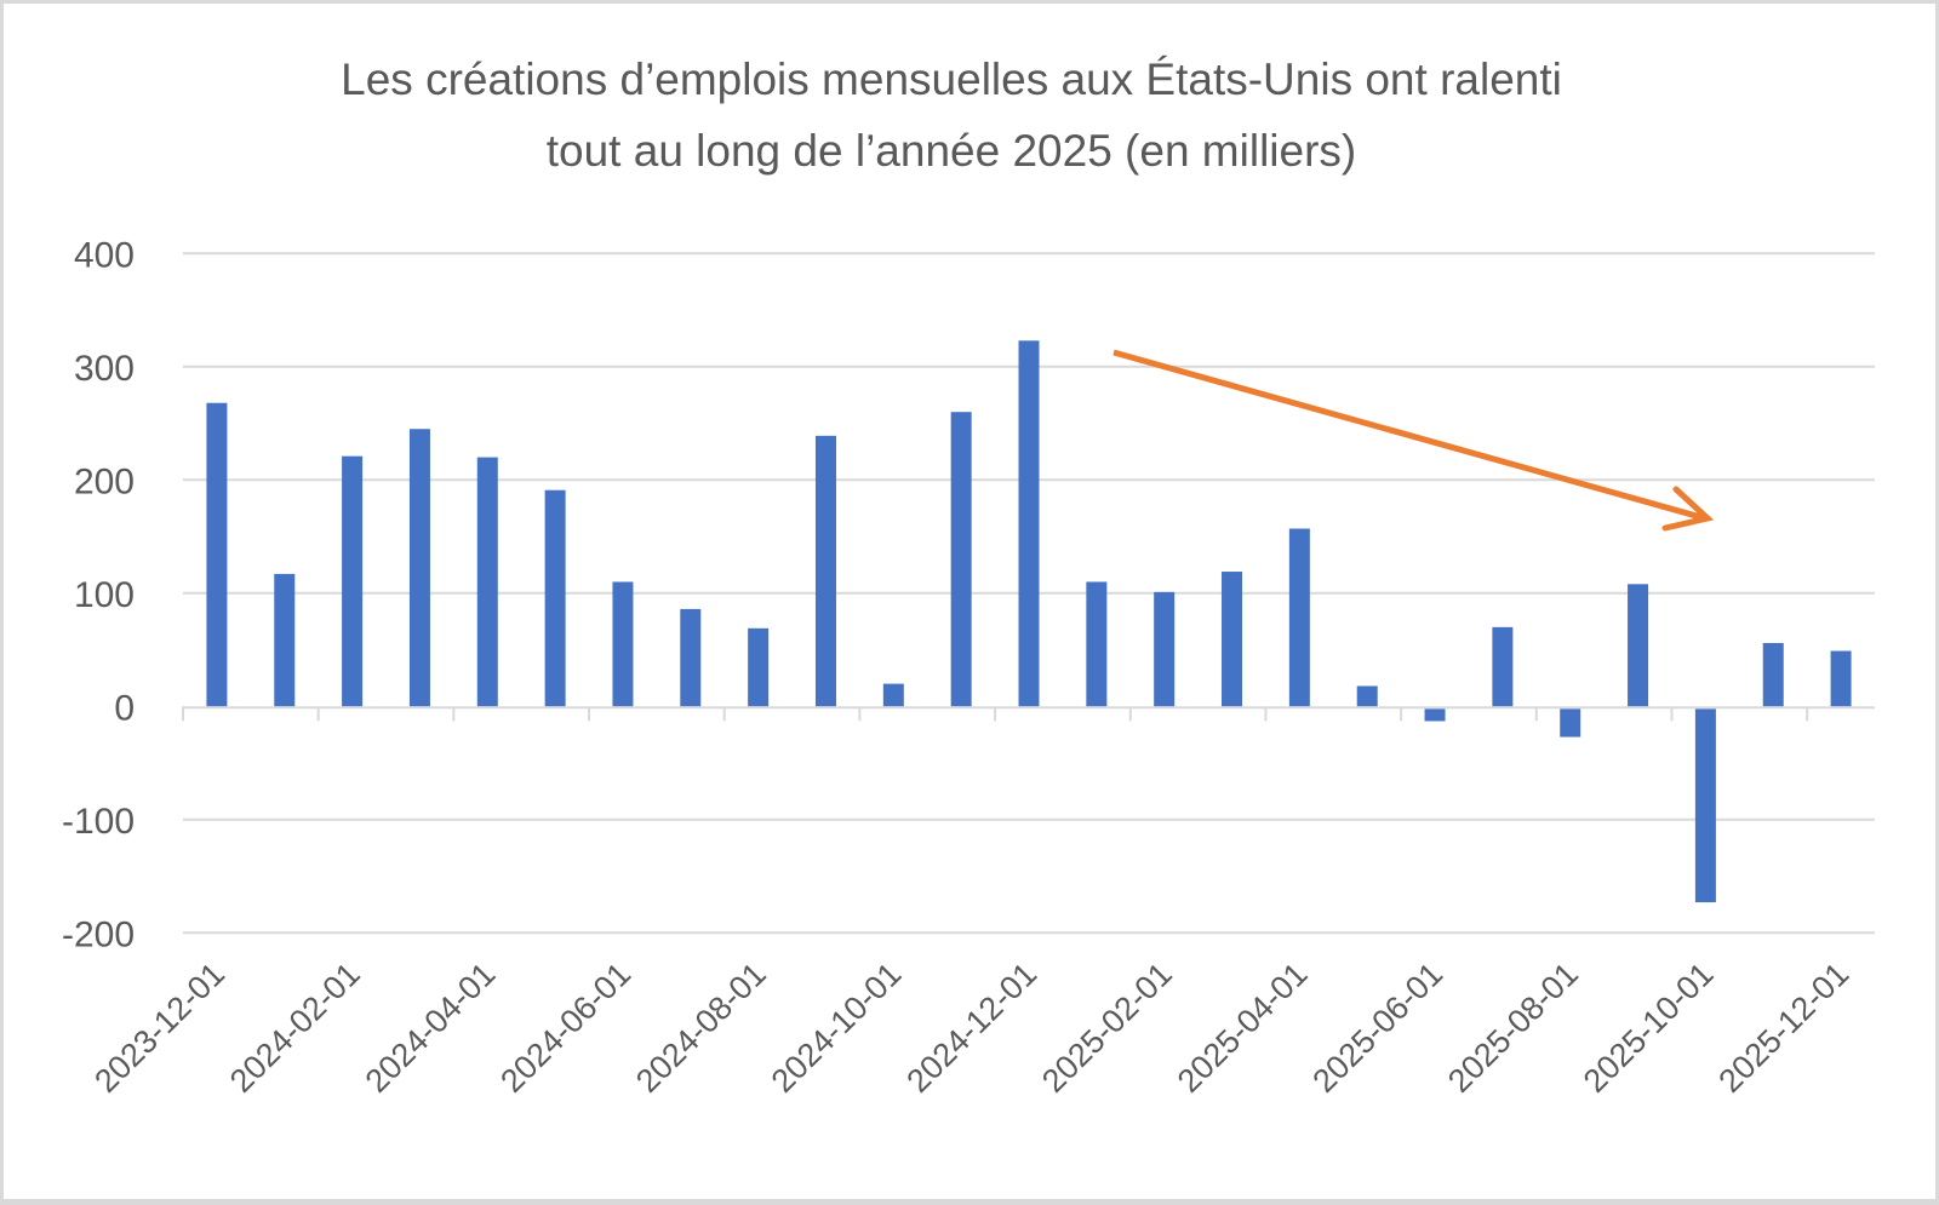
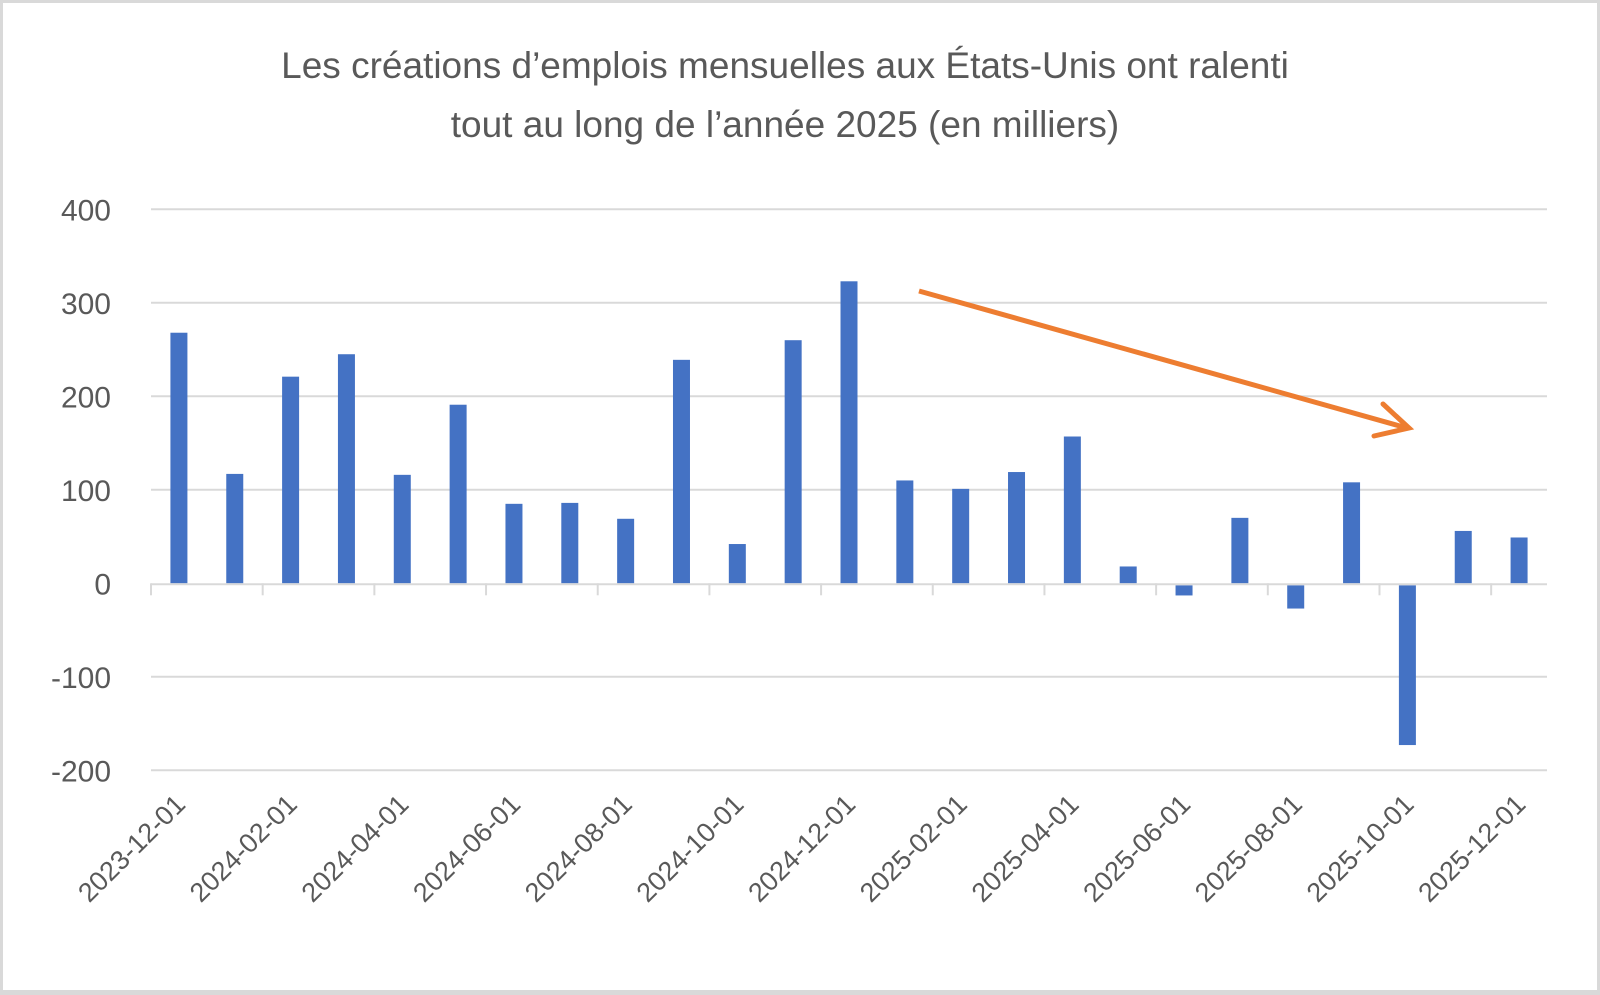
2024-04-01: 220 -> 120
2024-06-01: 110 -> 80
2024-10-01: 20 -> 40
